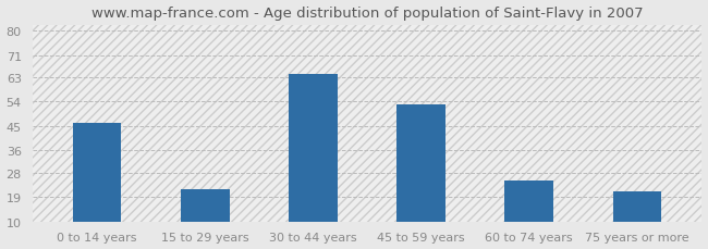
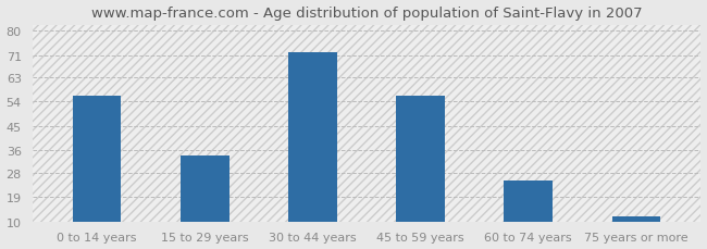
0 to 14 years: 46 -> 56
15 to 29 years: 22 -> 34
30 to 44 years: 64 -> 72
45 to 59 years: 53 -> 56
75 years or more: 21 -> 12
